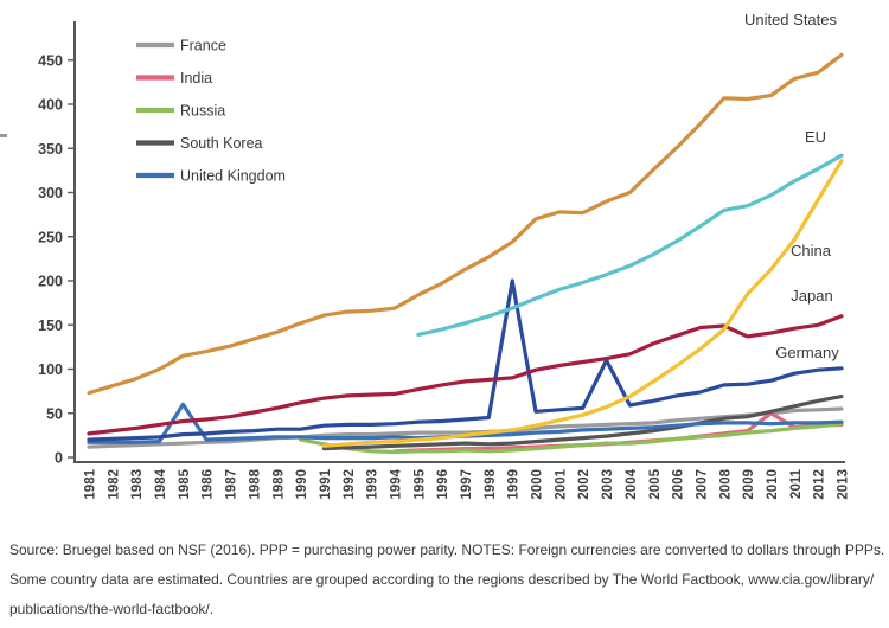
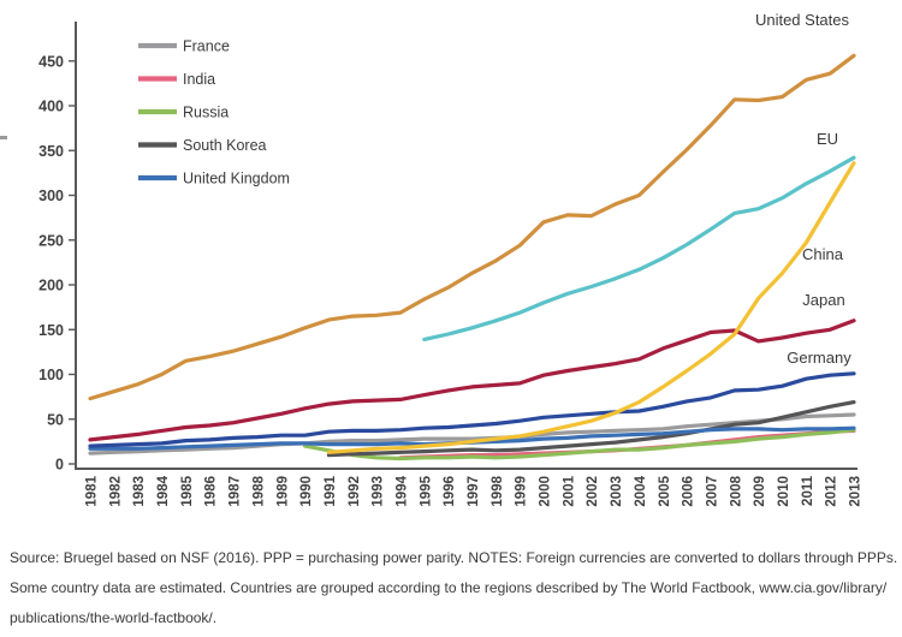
United Kingdom/1985: 60 -> 20
Germany/1999: 200 -> 50
Germany/2003: 110 -> 60
India/2010: 50 -> 30
